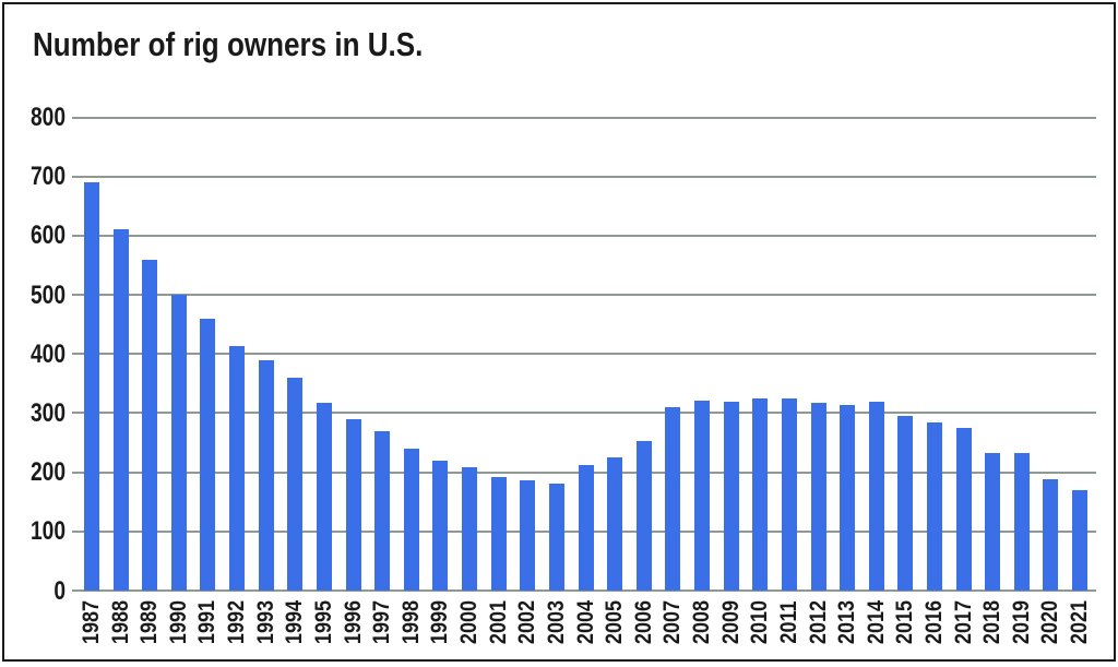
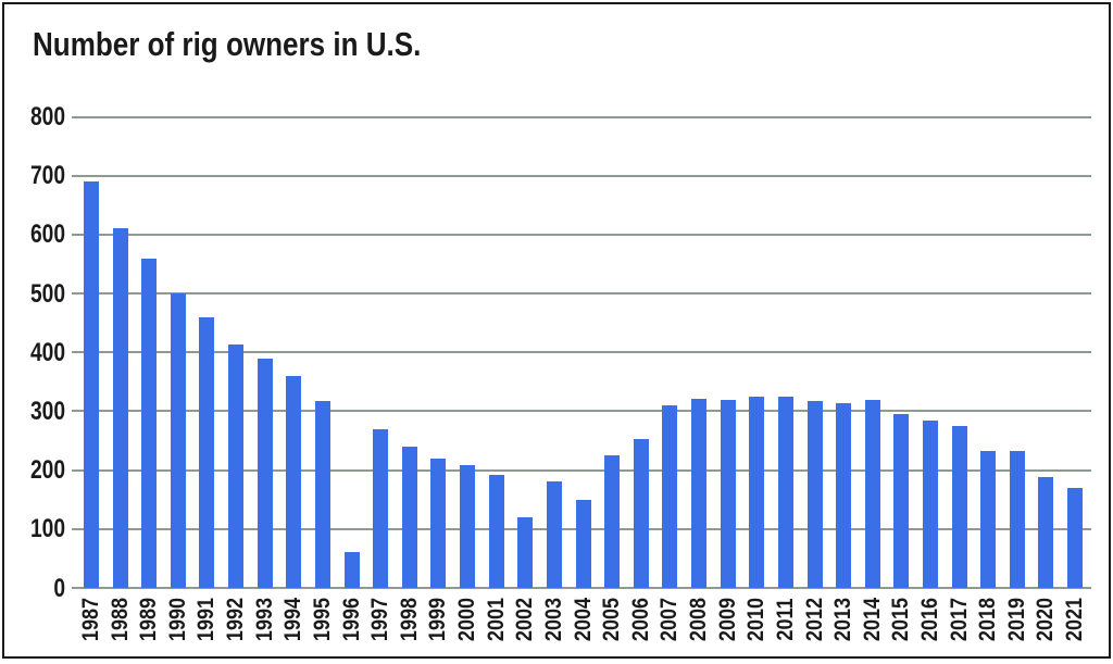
1996: 290 -> 60
2002: 190 -> 120
2004: 210 -> 150
